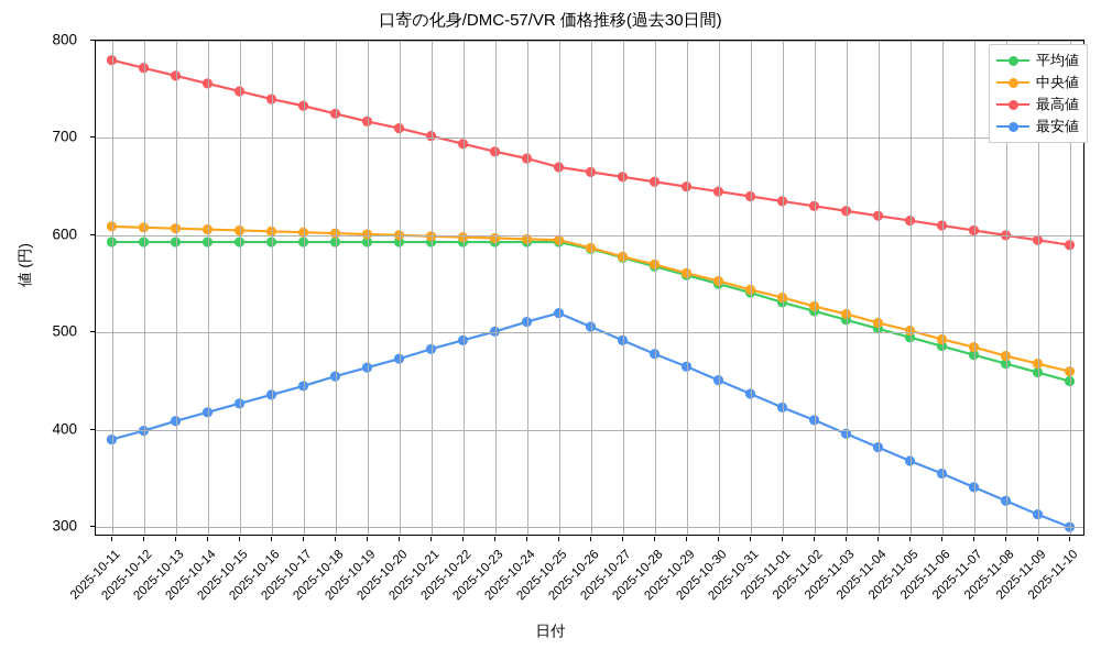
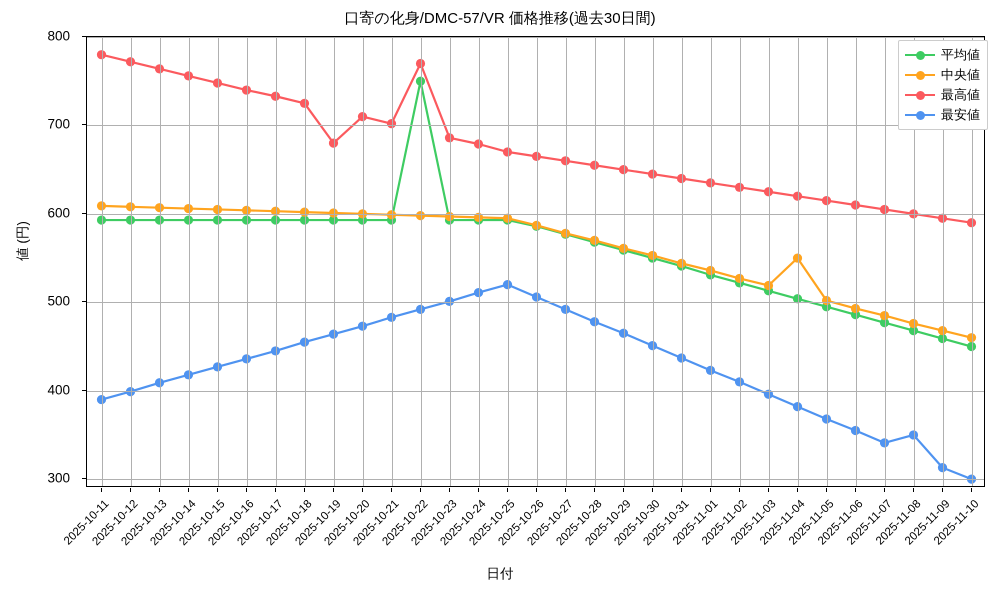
最高値/2025-10-19: 720 -> 680
平均値/2025-10-22: 590 -> 750
最高値/2025-10-22: 690 -> 770
中央値/2025-11-04: 510 -> 550
最安値/2025-11-08: 330 -> 350
